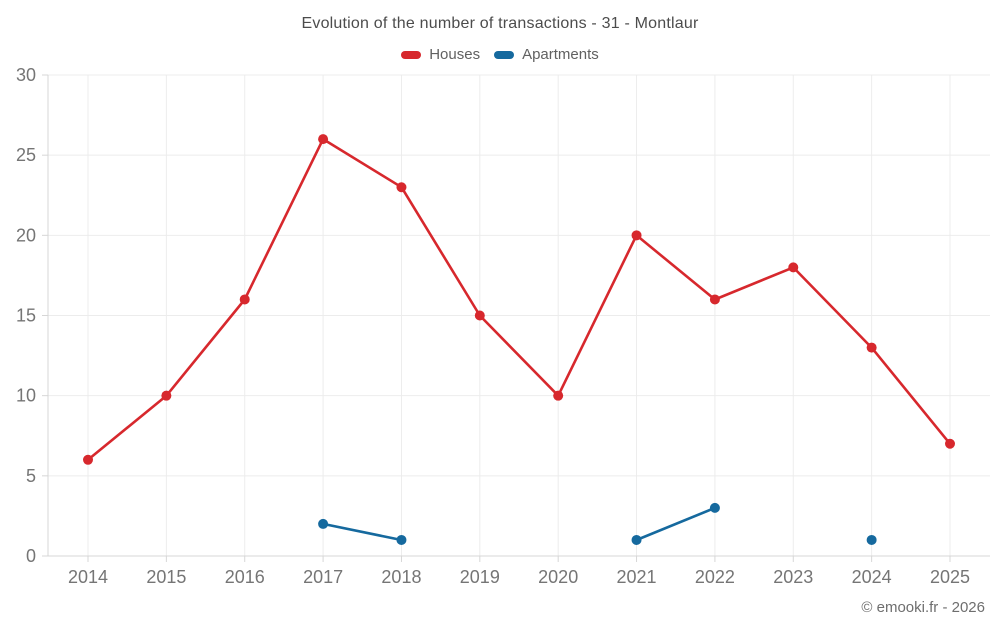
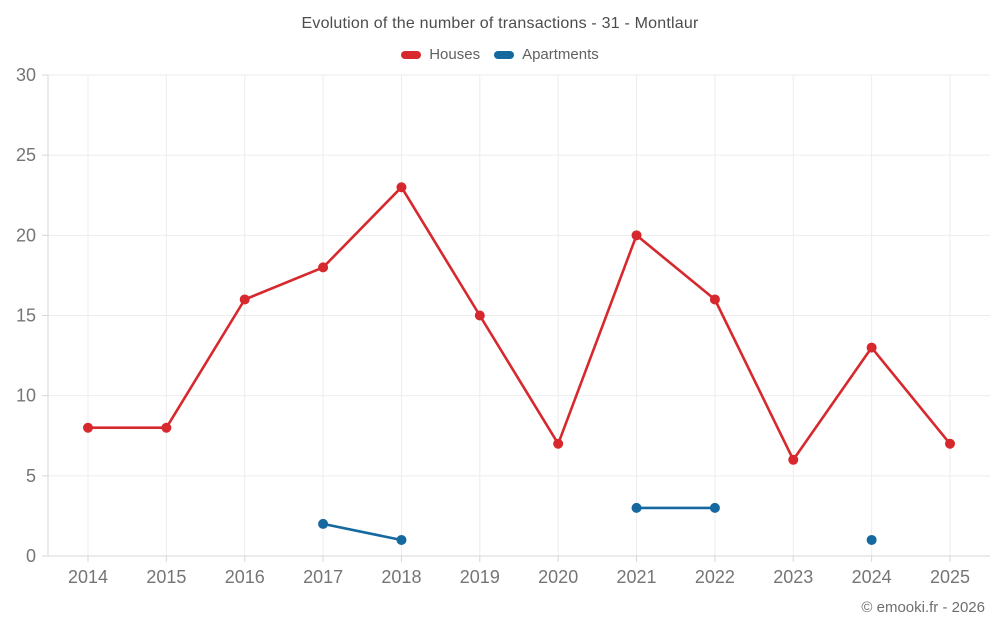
Houses/2014: 6 -> 8
Houses/2015: 10 -> 8
Houses/2017: 26 -> 18
Houses/2020: 10 -> 7
Apartments/2021: 1 -> 3
Houses/2023: 18 -> 6
